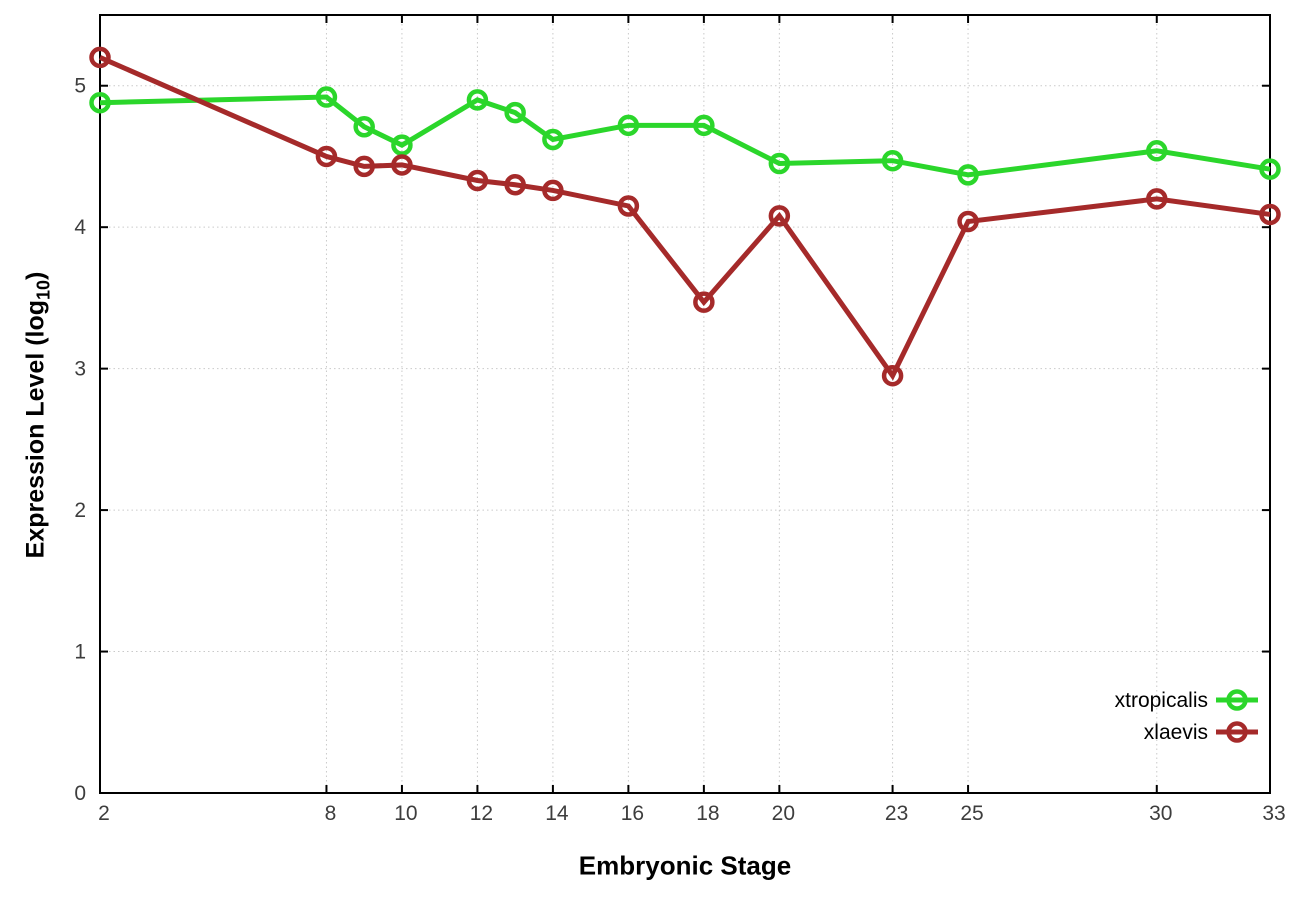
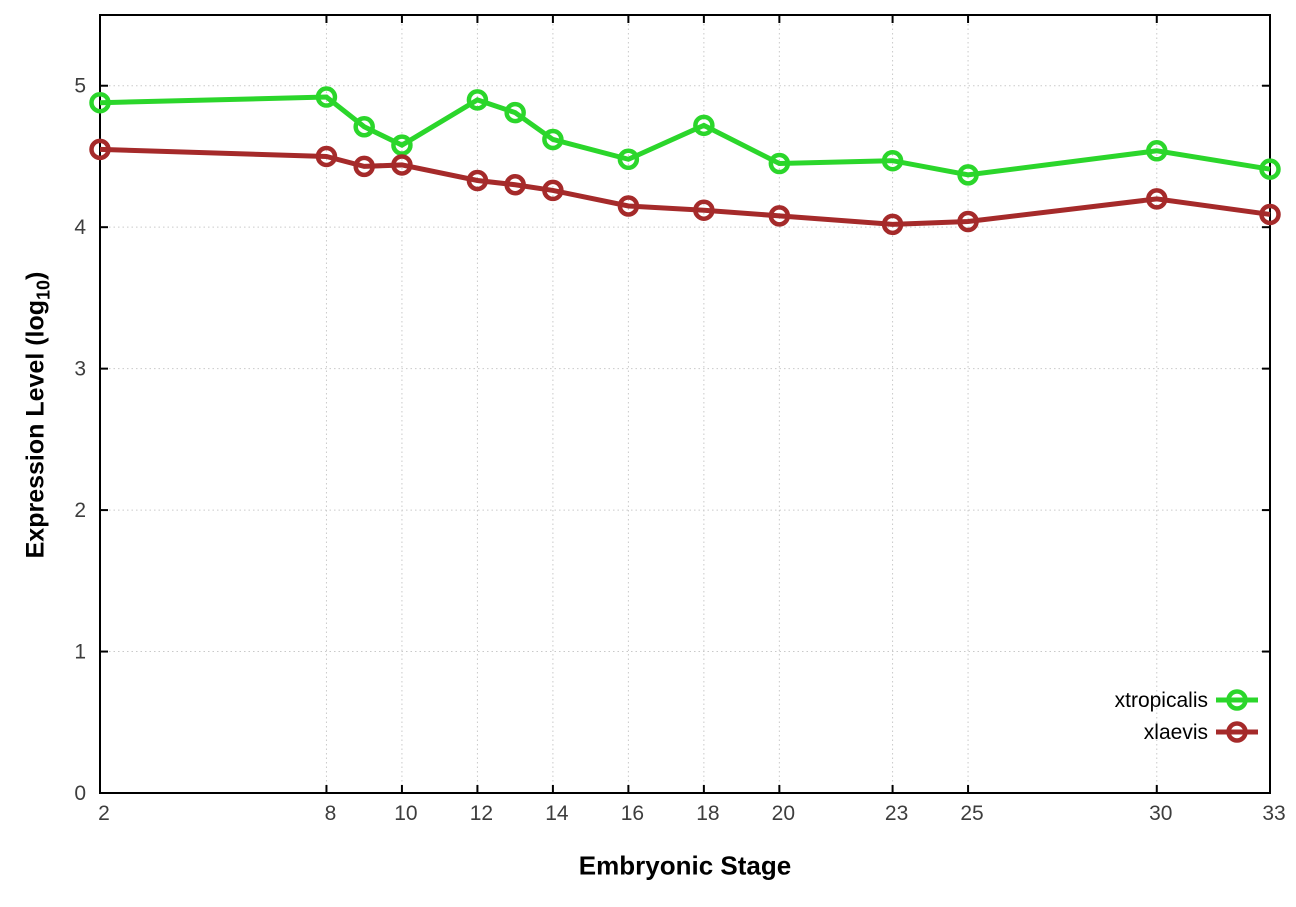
xlaevis/2: 5.20 -> 4.55
xtropicalis/16: 4.72 -> 4.48
xlaevis/18: 3.47 -> 4.12
xlaevis/23: 2.95 -> 4.02
